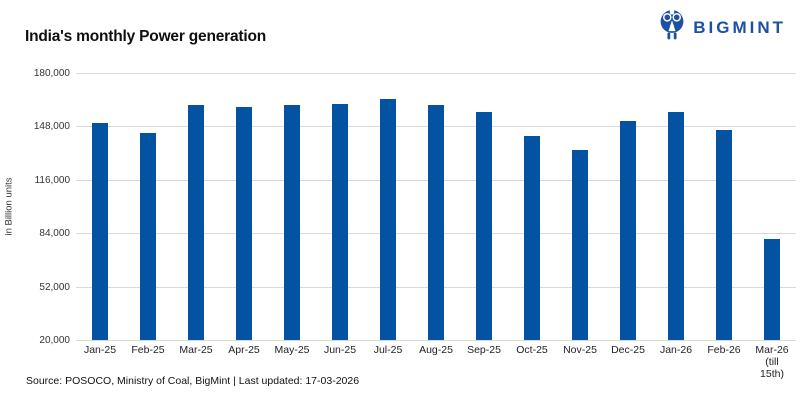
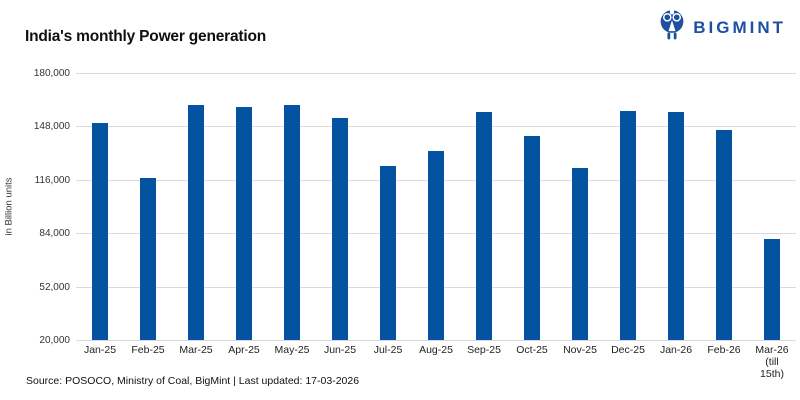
Feb-25: 144000 -> 117000
Jun-25: 162000 -> 153000
Jul-25: 164000 -> 124000
Aug-25: 161000 -> 133000
Nov-25: 134000 -> 123000
Dec-25: 151000 -> 157000
